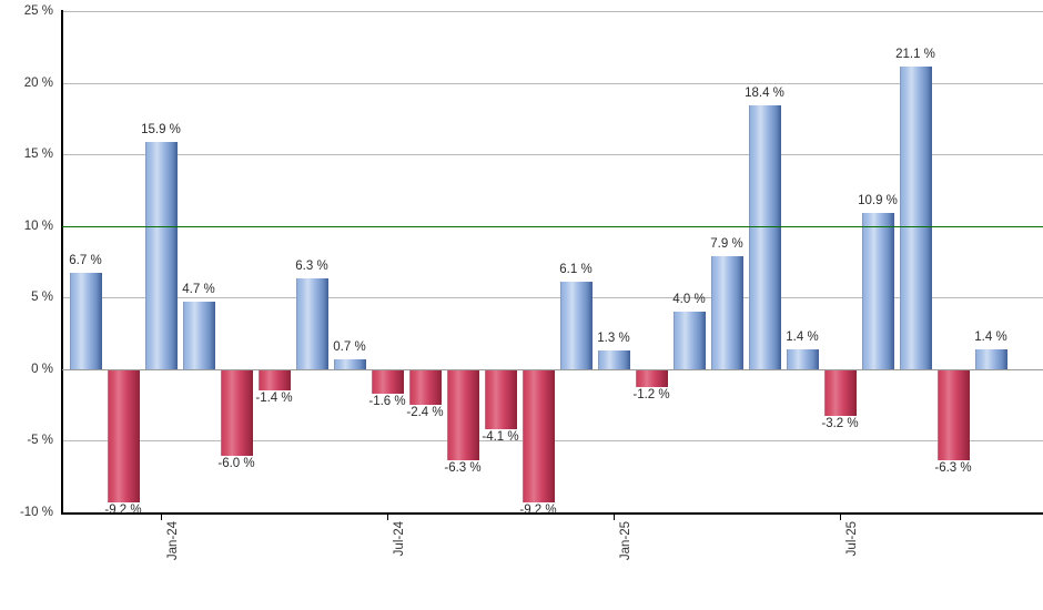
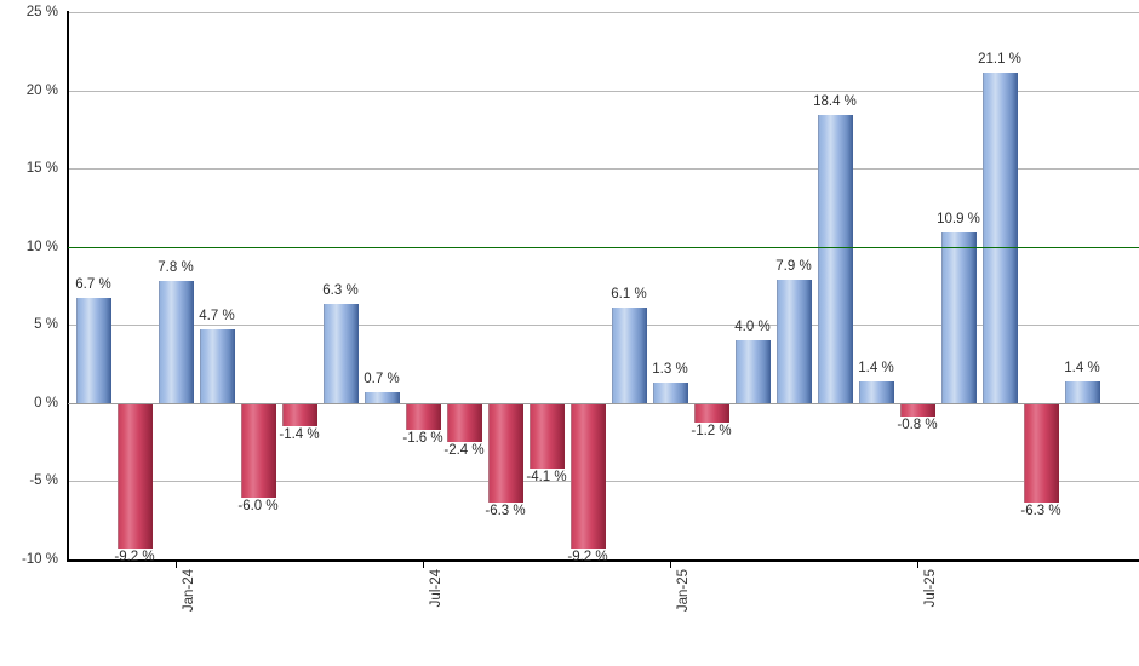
Jan-24: 15.9 -> 7.8
Jul-25: -3.2 -> -0.8
